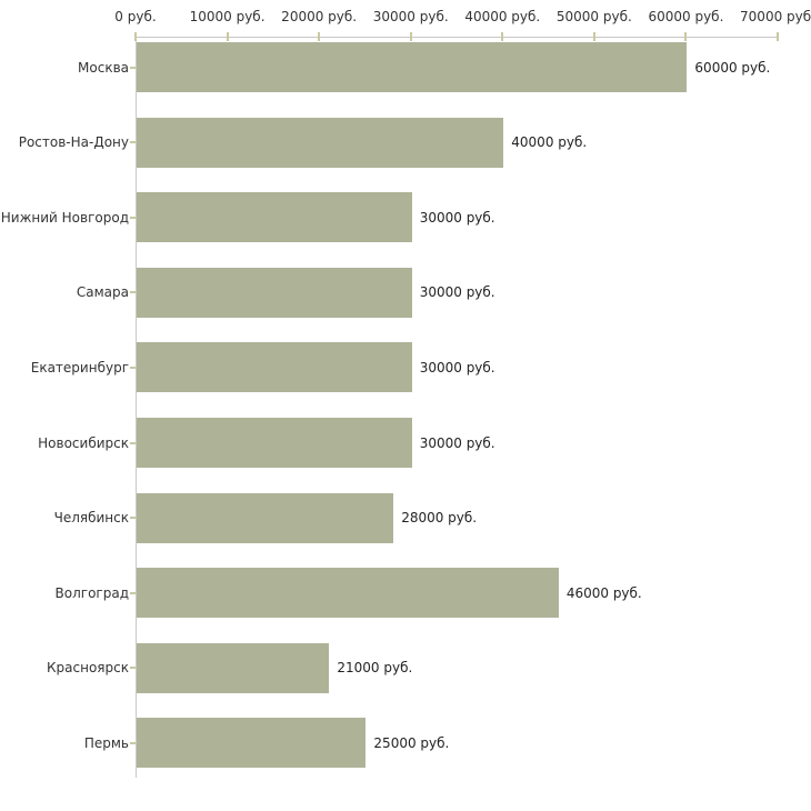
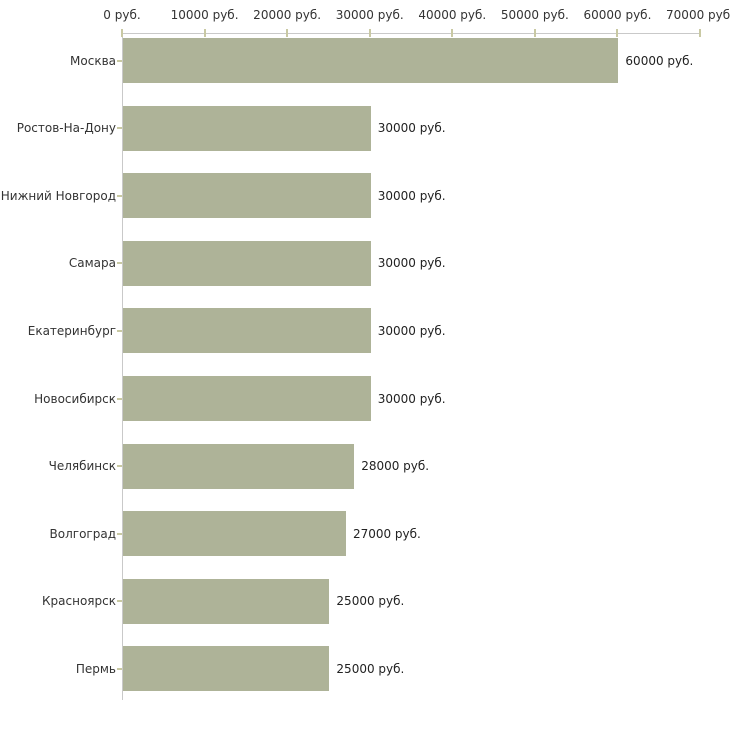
Ростов-На-Дону: 40000 -> 30000
Волгоград: 46000 -> 27000
Красноярск: 21000 -> 25000
